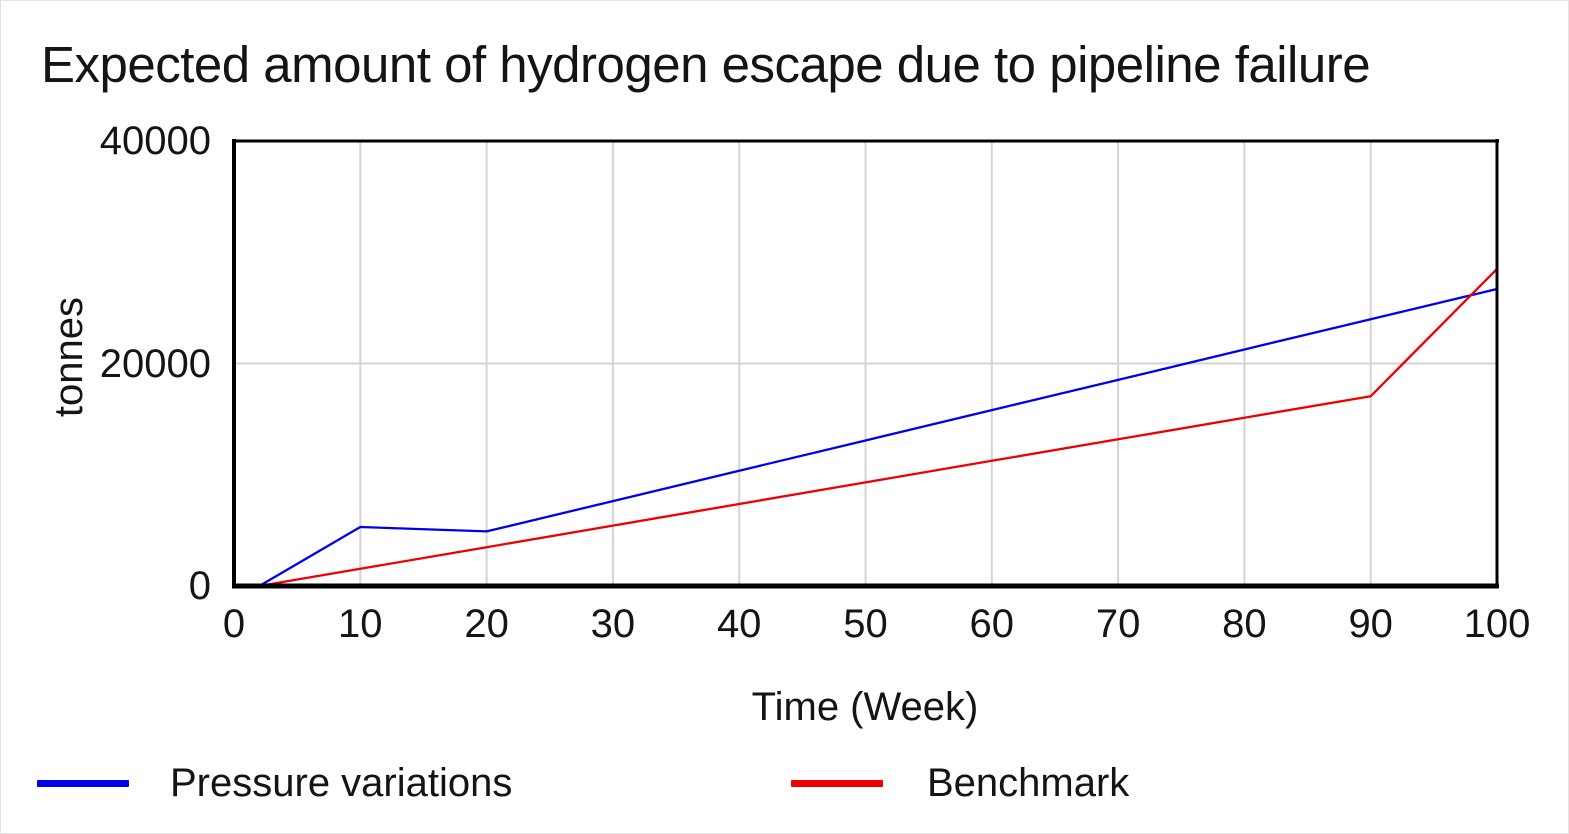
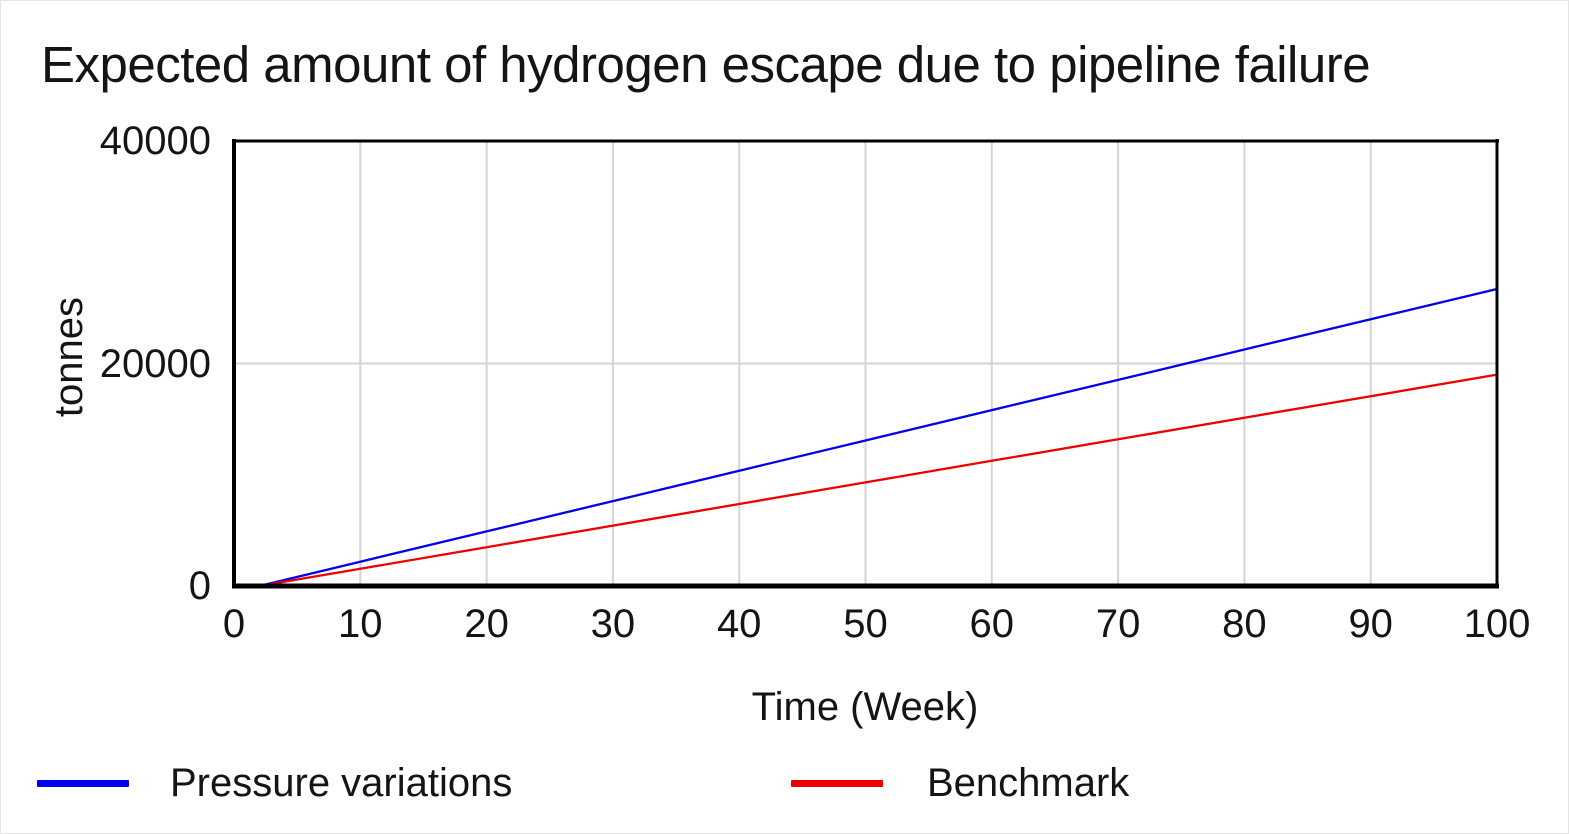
Pressure variations/10: 5300 -> 2200
Benchmark/100: 28500 -> 19000
